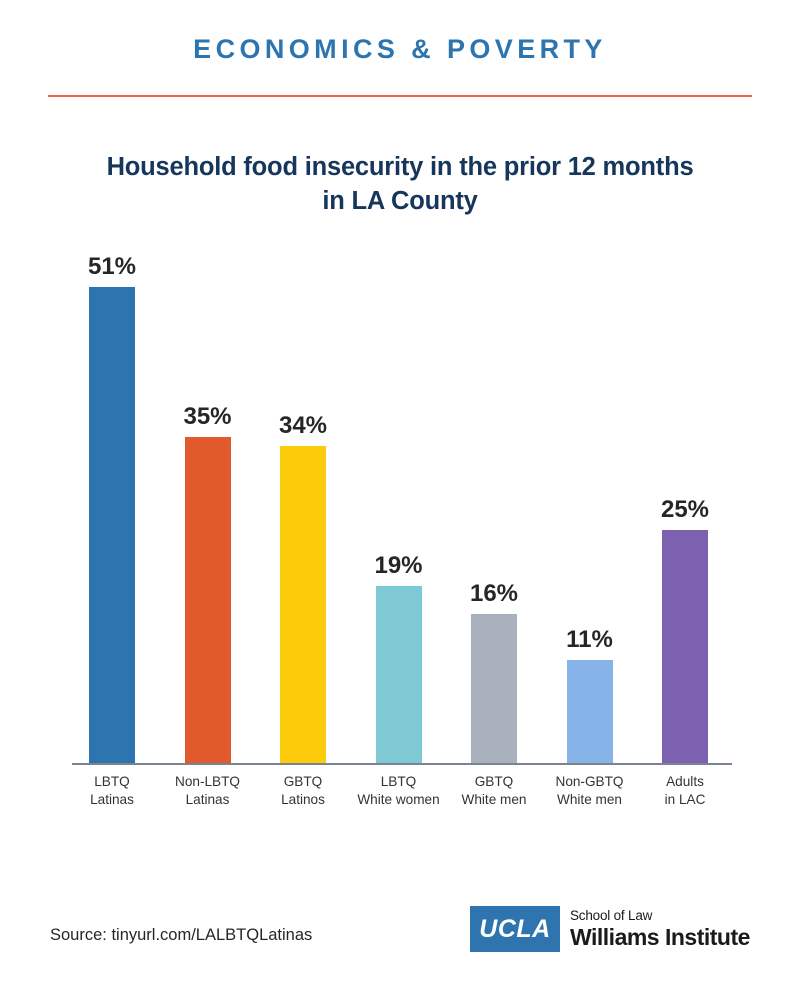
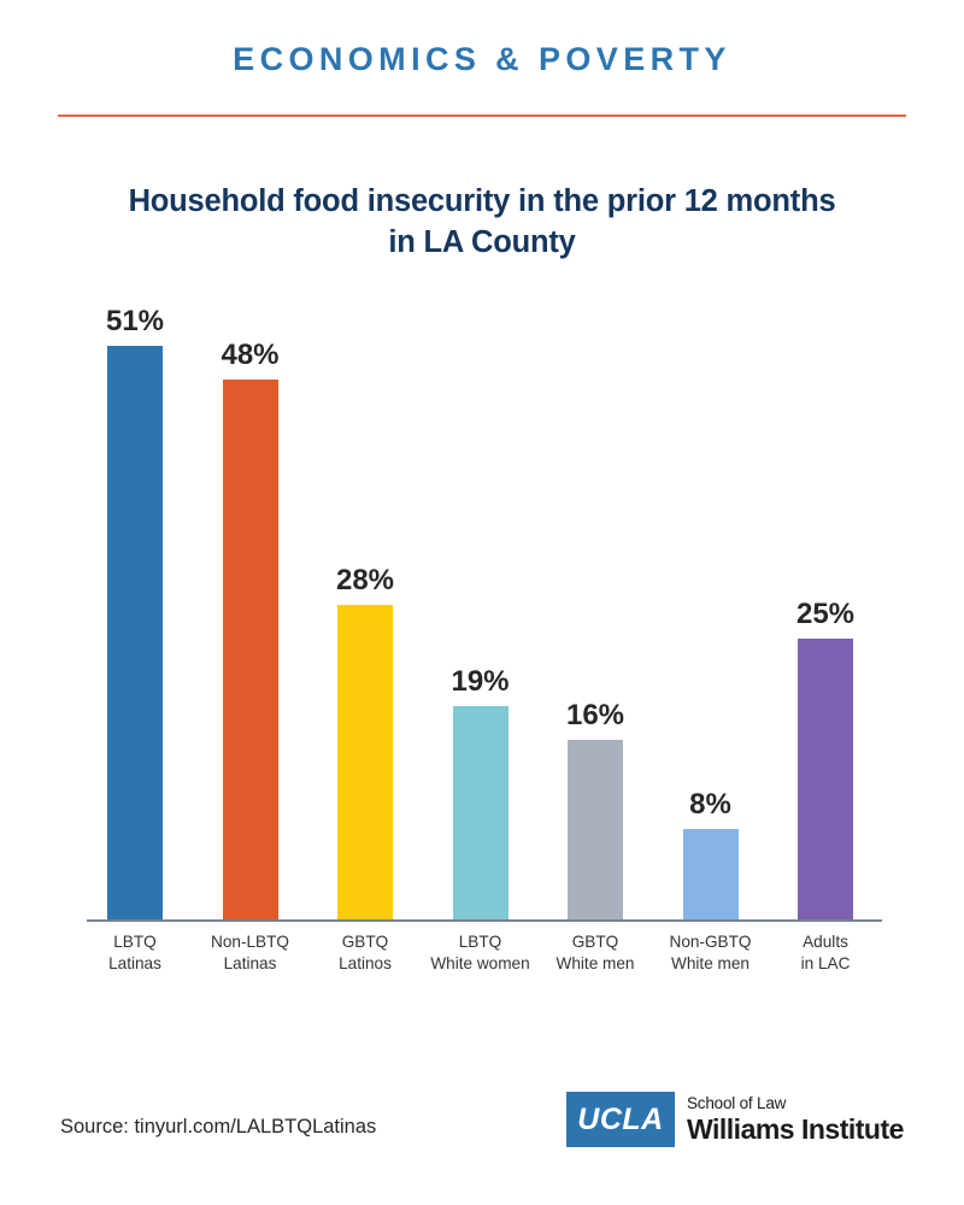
Non-LBTQ Latinas: 35% -> 48%
GBTQ Latinos: 34% -> 28%
Non-GBTQ White men: 11% -> 8%
